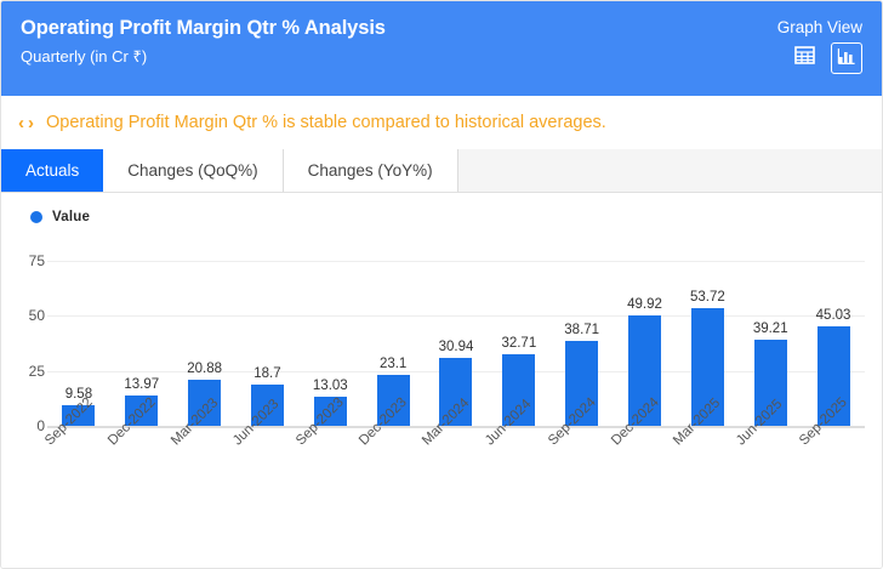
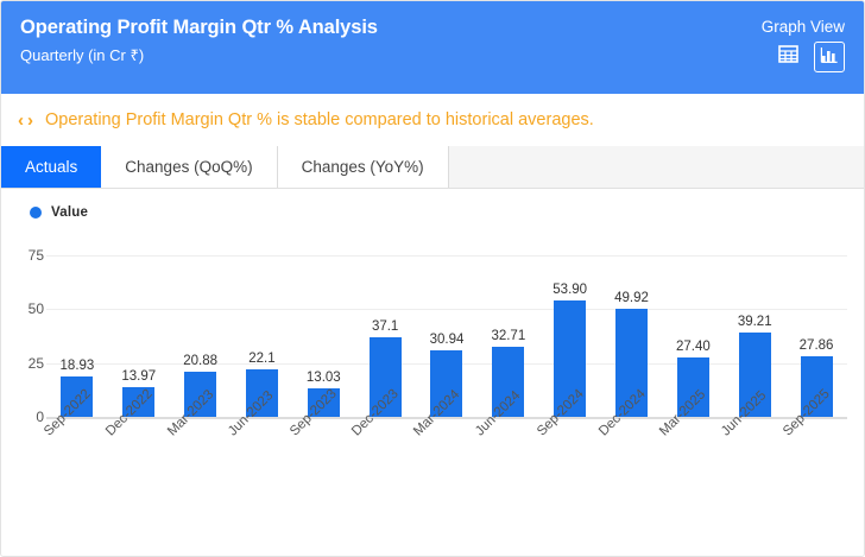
Sep-2022: 9.58 -> 18.93
Jun-2023: 18.7 -> 22.1
Dec-2023: 23.1 -> 37.1
Sep-2024: 38.71 -> 53.90
Mar-2025: 53.72 -> 27.40
Sep-2025: 45.03 -> 27.86
